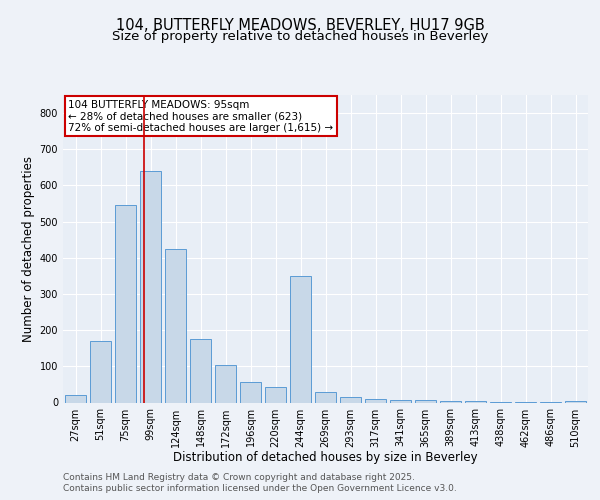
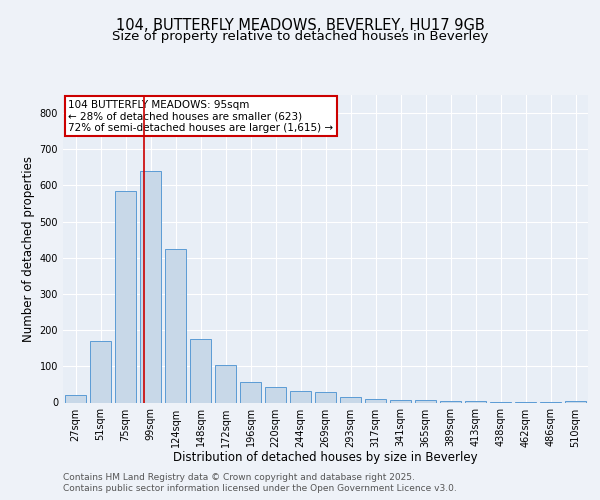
75sqm: 545 -> 585
244sqm: 350 -> 32
